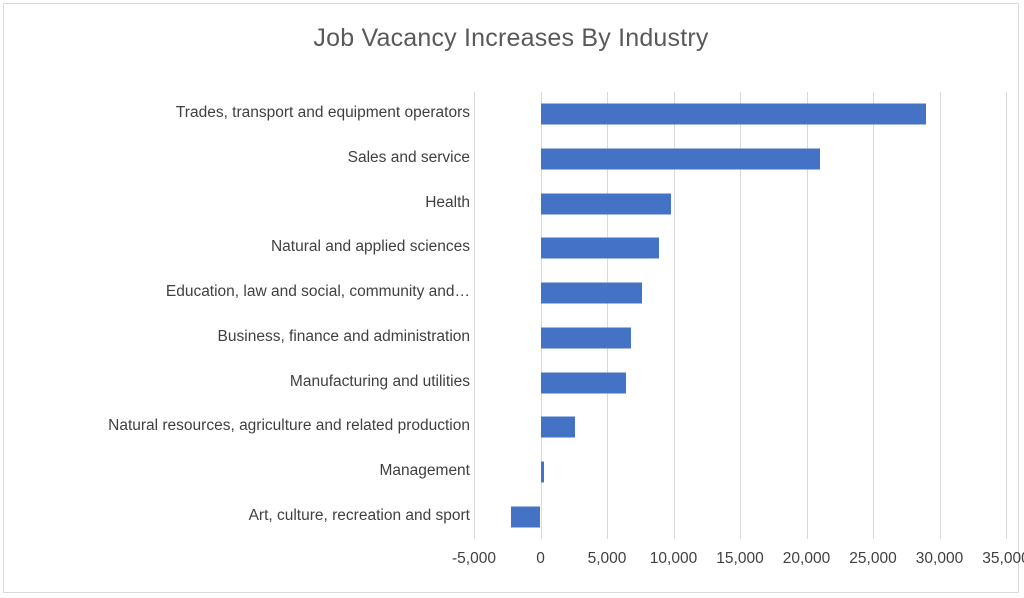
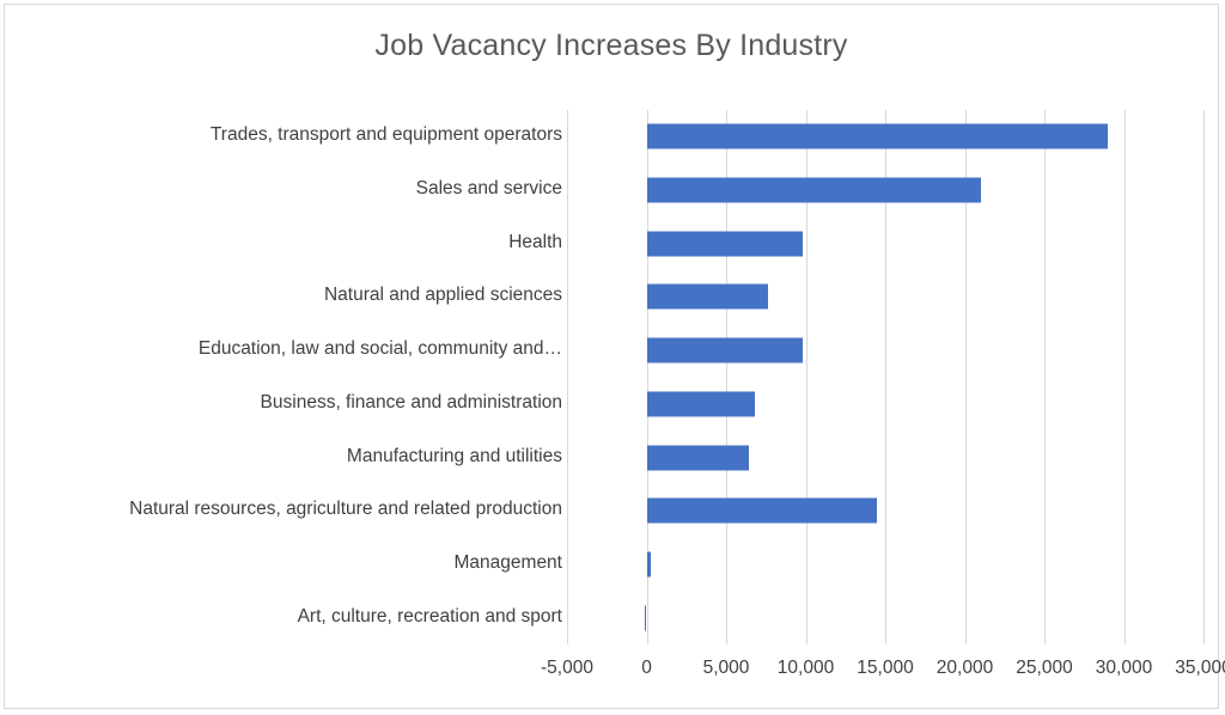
Natural and applied sciences: 8900 -> 7600
Education, law and social, community and…: 7600 -> 9800
Natural resources, agriculture and related production: 2600 -> 14500
Art, culture, recreation and sport: -2200 -> -100
